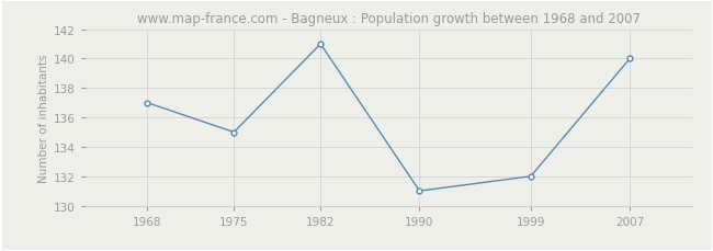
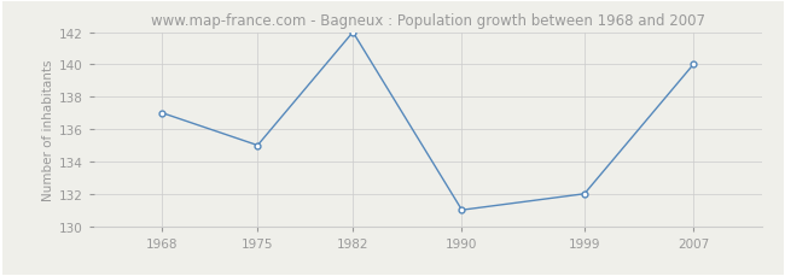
1982: 141 -> 142
